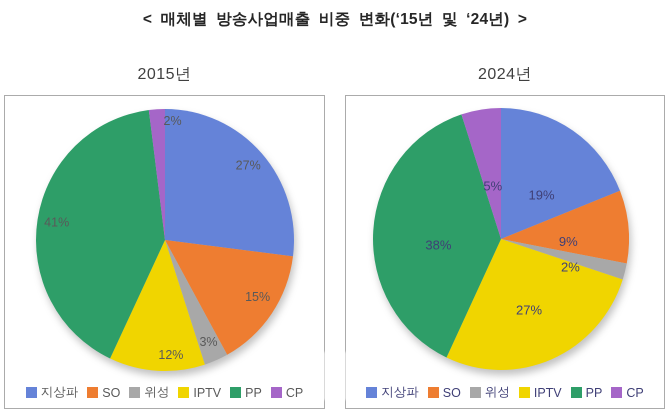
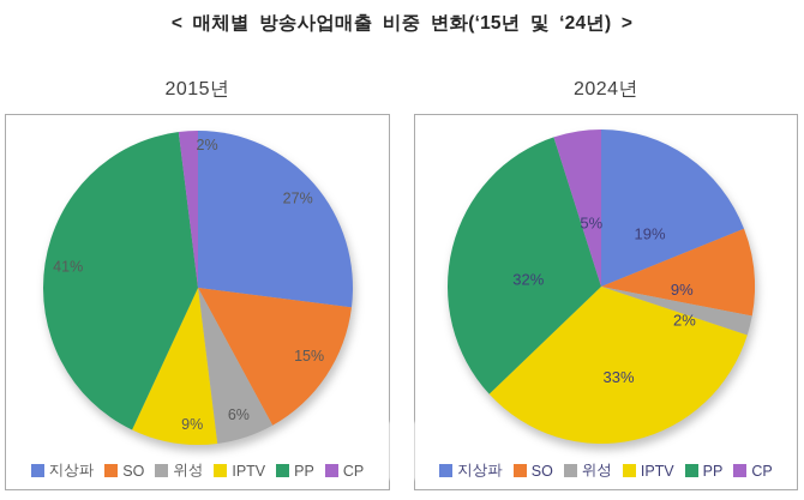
2015년/위성: 3% -> 6%
2015년/IPTV: 12% -> 9%
2024년/IPTV: 27% -> 33%
2024년/PP: 38% -> 32%
